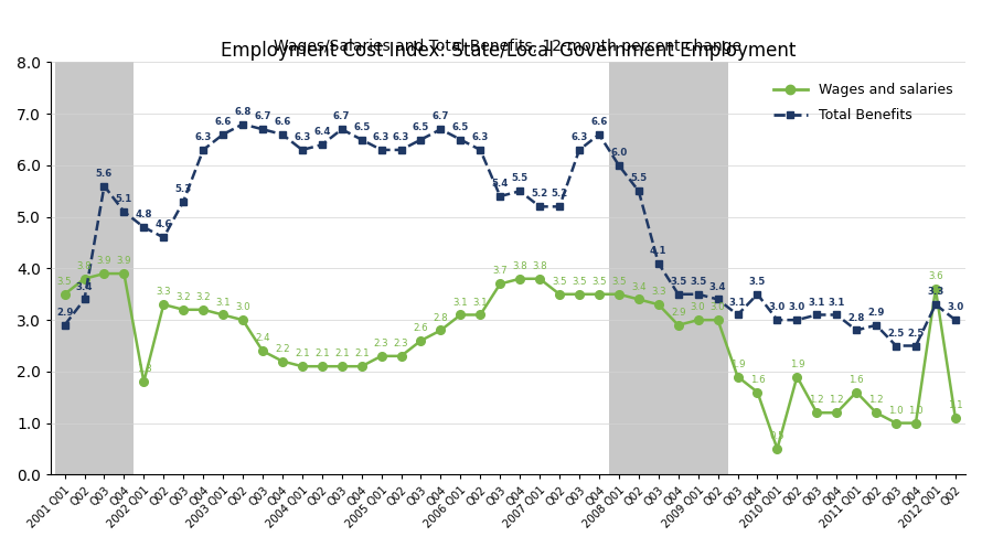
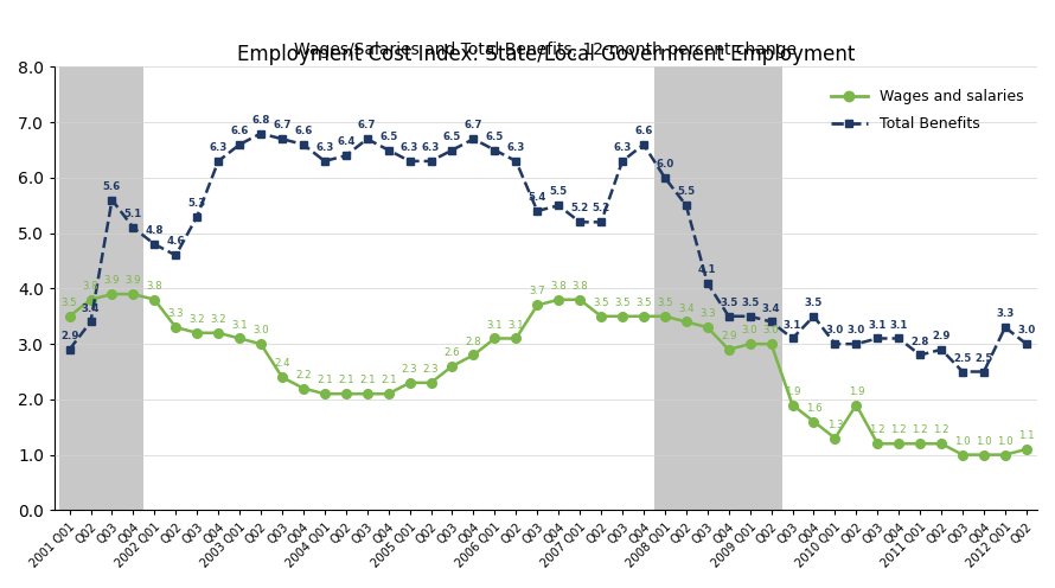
Wages and salaries/2002 Q01: 1.8 -> 3.8
Wages and salaries/2010 Q01: 0.5 -> 1.3
Wages and salaries/2011 Q01: 1.6 -> 1.2
Wages and salaries/2012 Q01: 3.6 -> 1.0
